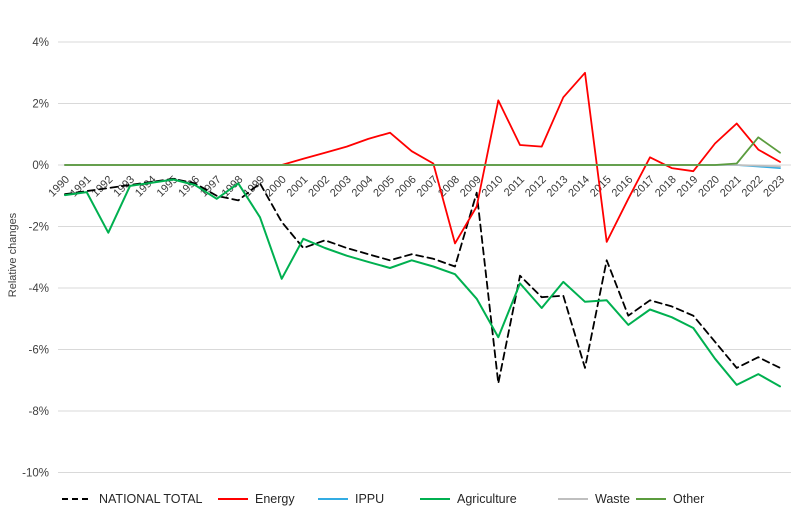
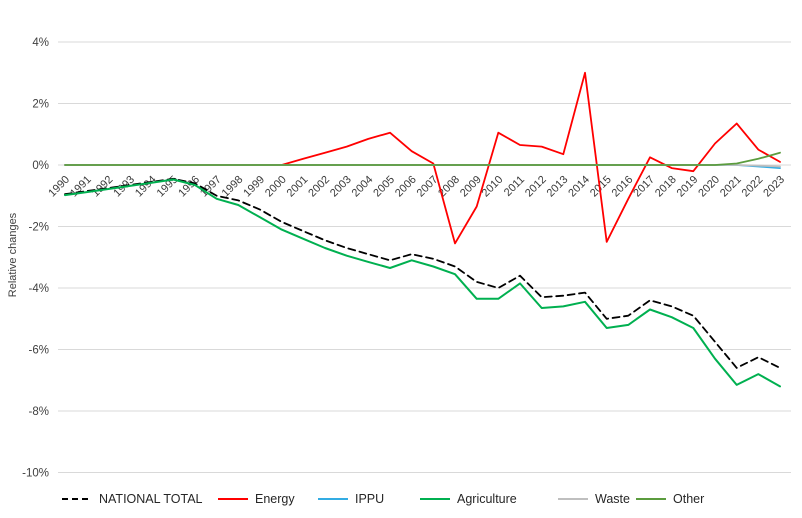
Agriculture/1992: -2.2% -> -0.8%
Agriculture/1998: -0.6% -> -1.3%
NATIONAL TOTAL/1999: -0.6% -> -1.4%
Agriculture/2000: -3.7% -> -2.1%
NATIONAL TOTAL/2001: -2.7% -> -2.1%
NATIONAL TOTAL/2009: -0.9% -> -3.8%
NATIONAL TOTAL/2010: -7.1% -> -4.0%
Energy/2010: 2.1% -> 1.1%
Agriculture/2010: -5.6% -> -4.3%
Energy/2013: 2.2% -> 0.3%
Agriculture/2013: -3.8% -> -4.6%
NATIONAL TOTAL/2014: -6.6% -> -4.2%
NATIONAL TOTAL/2015: -3.1% -> -5.0%
Agriculture/2015: -4.4% -> -5.3%
Other/2022: 0.9% -> 0.2%
